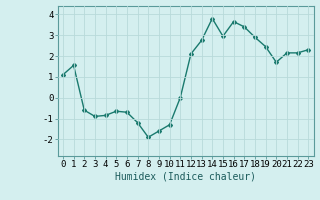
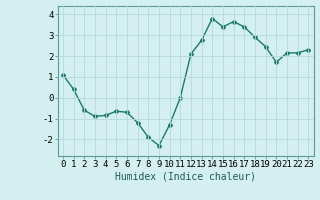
1: 1.55 -> 0.40
9: -1.60 -> -2.30
15: 2.95 -> 3.40
